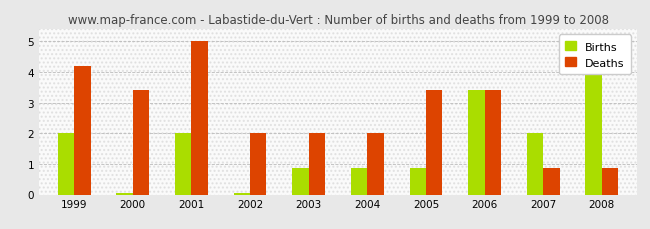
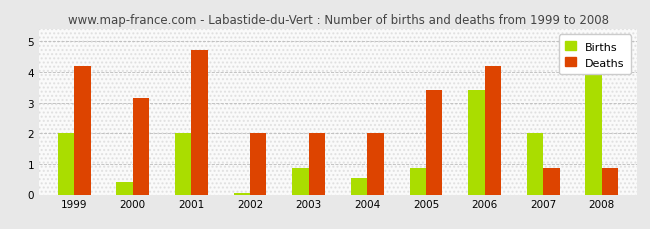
Births/2000: 0.05 -> 0.40
Deaths/2000: 3.40 -> 3.15
Deaths/2001: 5.00 -> 4.70
Births/2004: 0.85 -> 0.55
Deaths/2006: 3.40 -> 4.20
